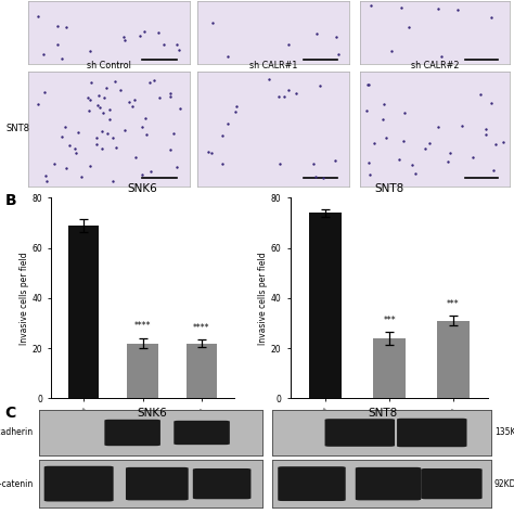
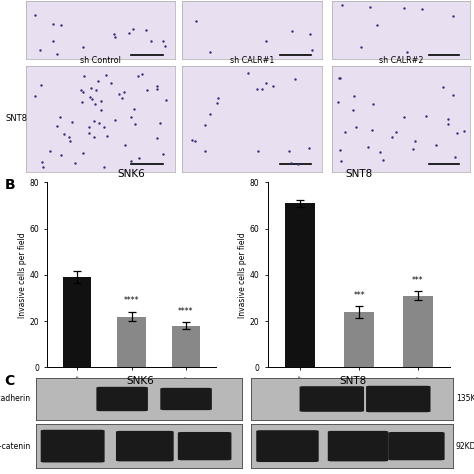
SNK6/sh Control: 69 -> 39
SNK6/sh CALR#2: 22 -> 18
SNT8/sh Control: 74 -> 71
